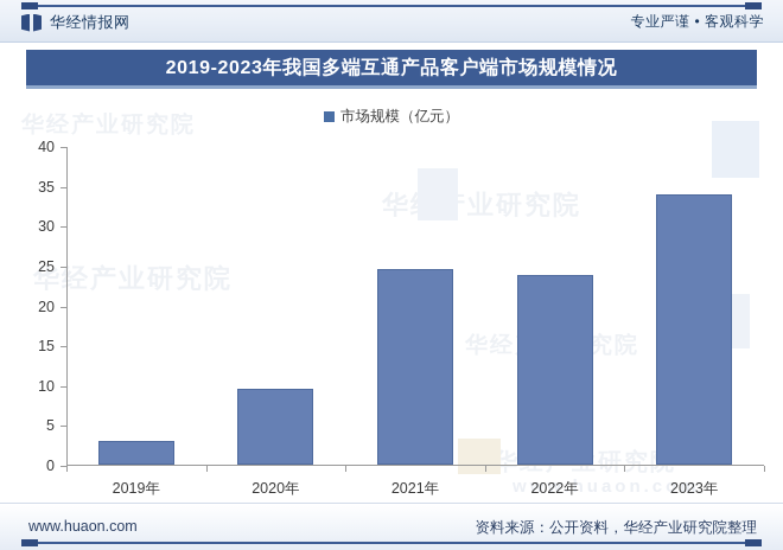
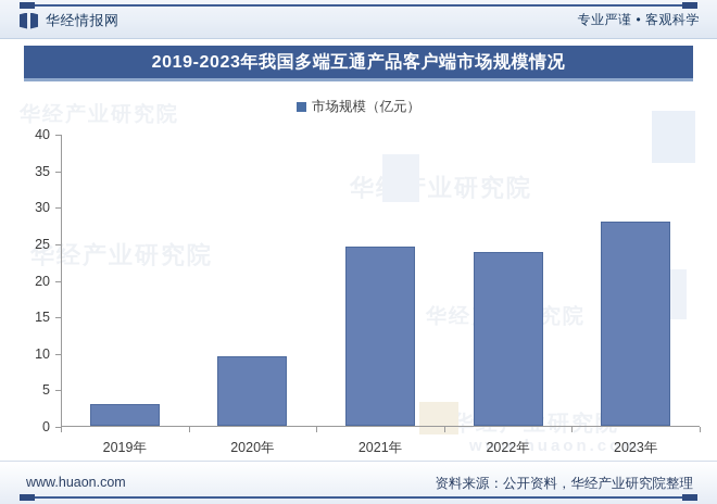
2023年: 34 -> 28
